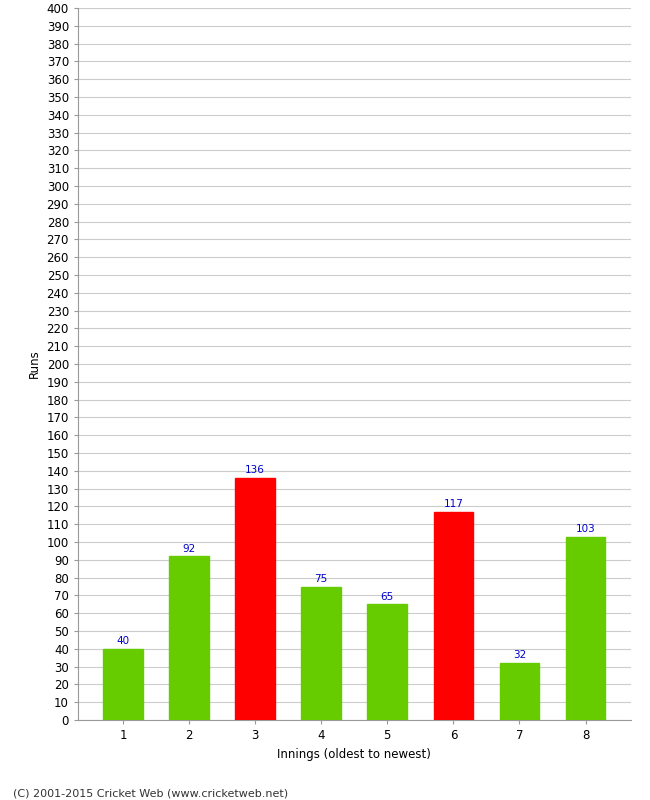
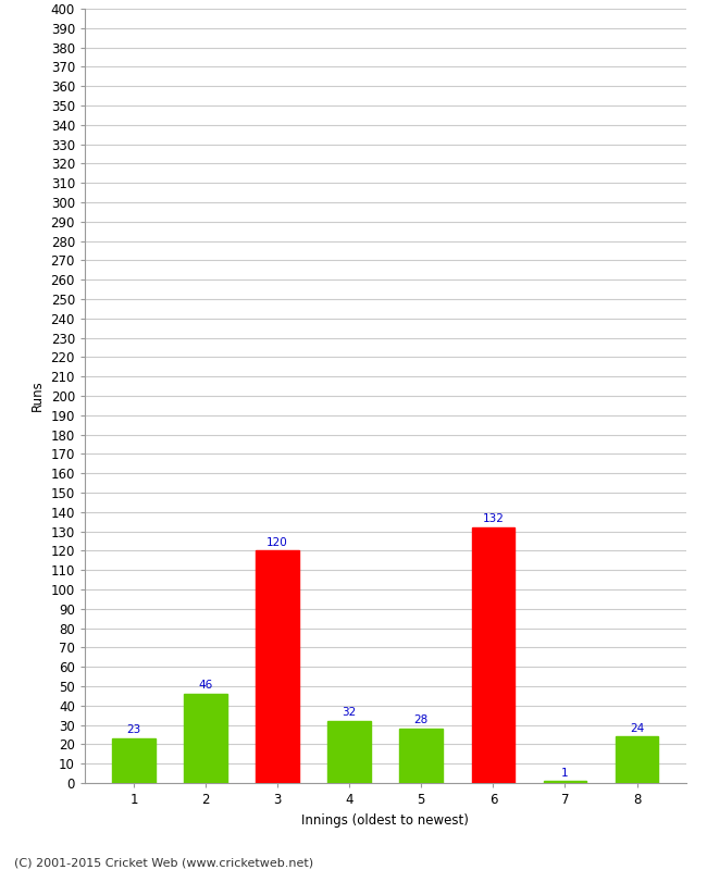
1: 40 -> 23
2: 92 -> 46
3: 136 -> 120
4: 75 -> 32
5: 65 -> 28
6: 117 -> 132
7: 32 -> 1
8: 103 -> 24
